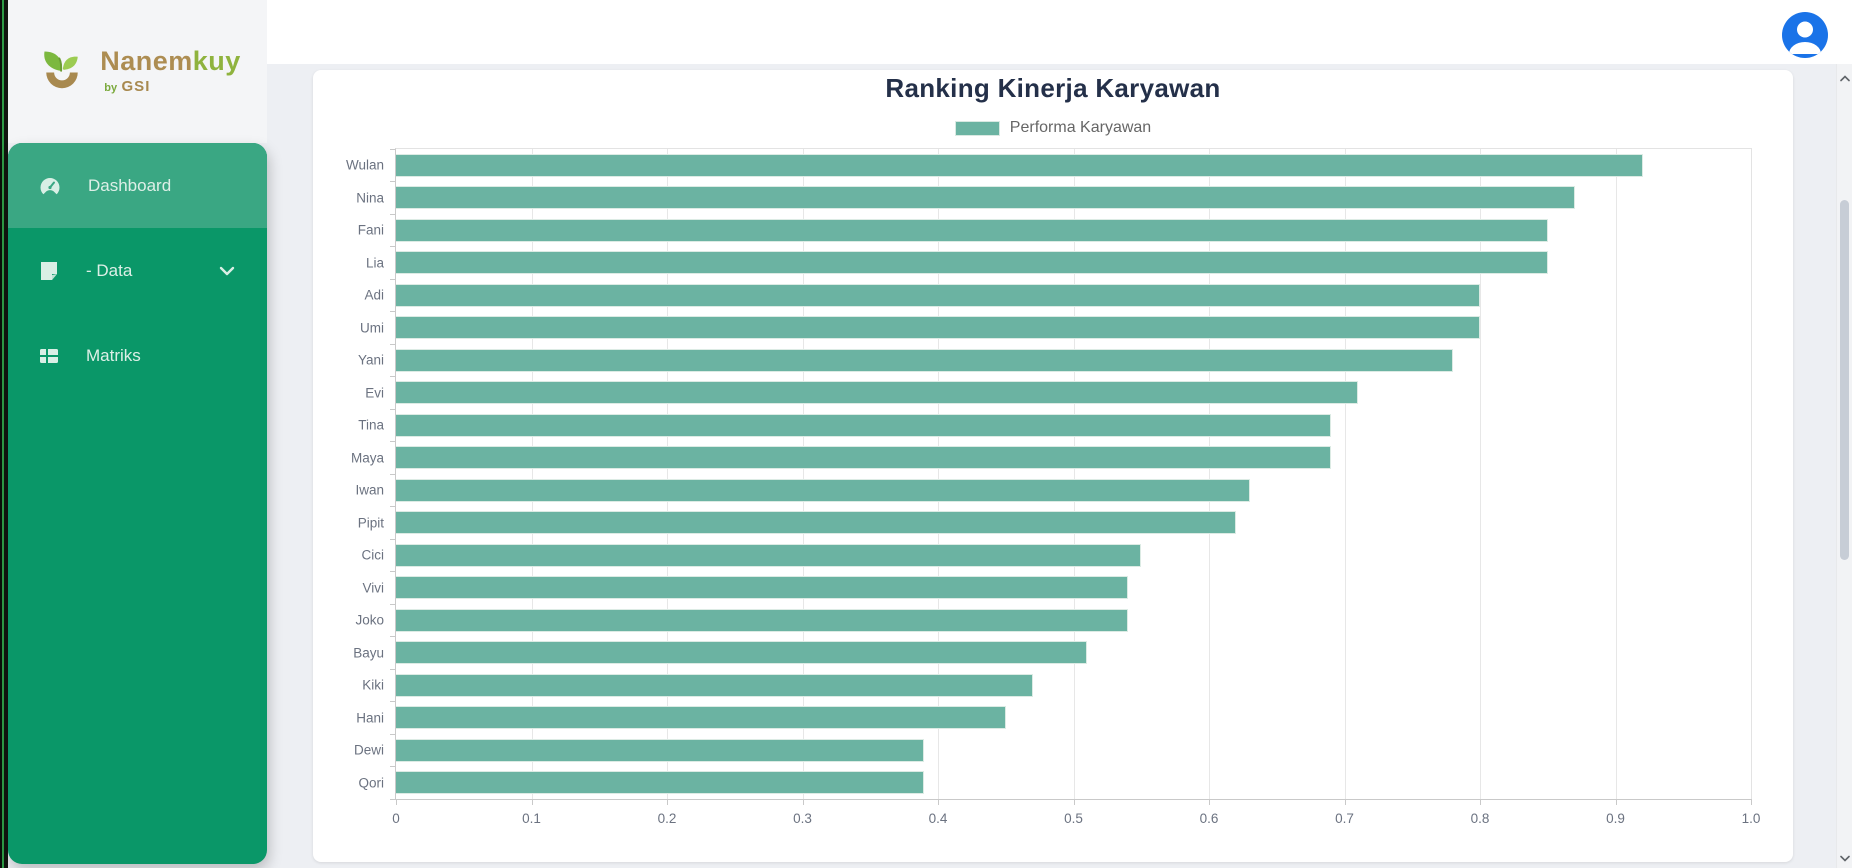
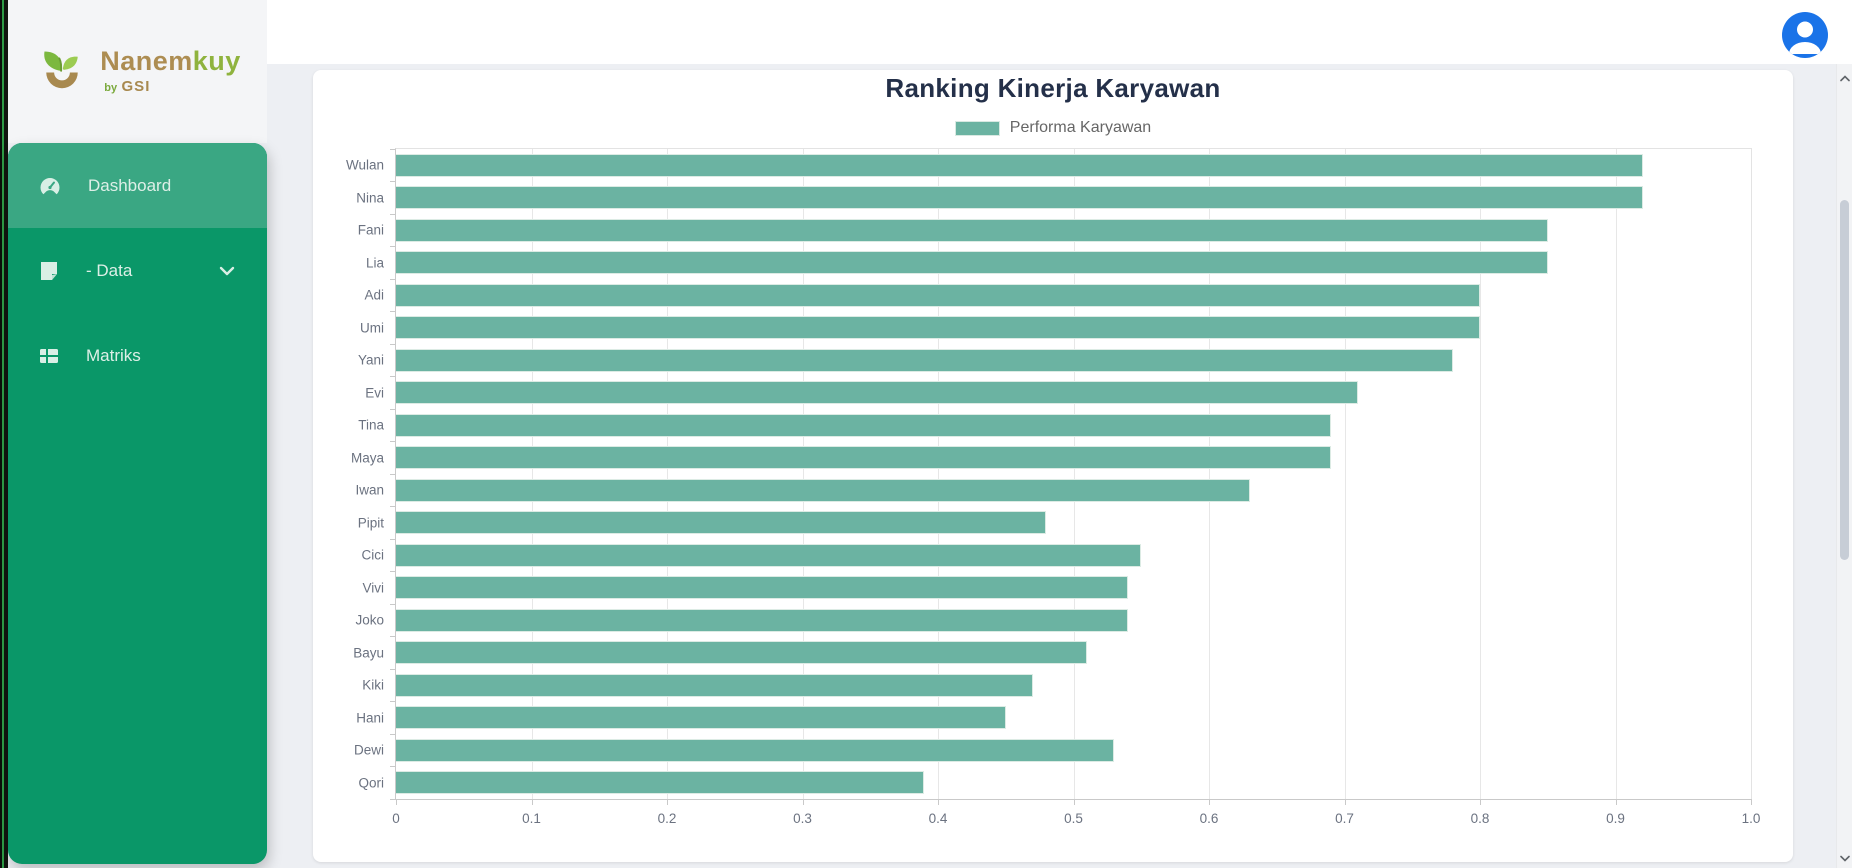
Nina: 0.87 -> 0.92
Pipit: 0.62 -> 0.48
Dewi: 0.39 -> 0.53
